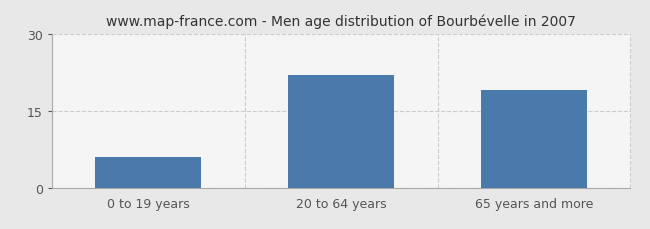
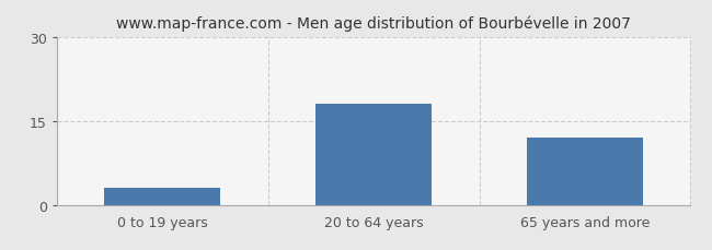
0 to 19 years: 6 -> 3
20 to 64 years: 22 -> 18
65 years and more: 19 -> 12
